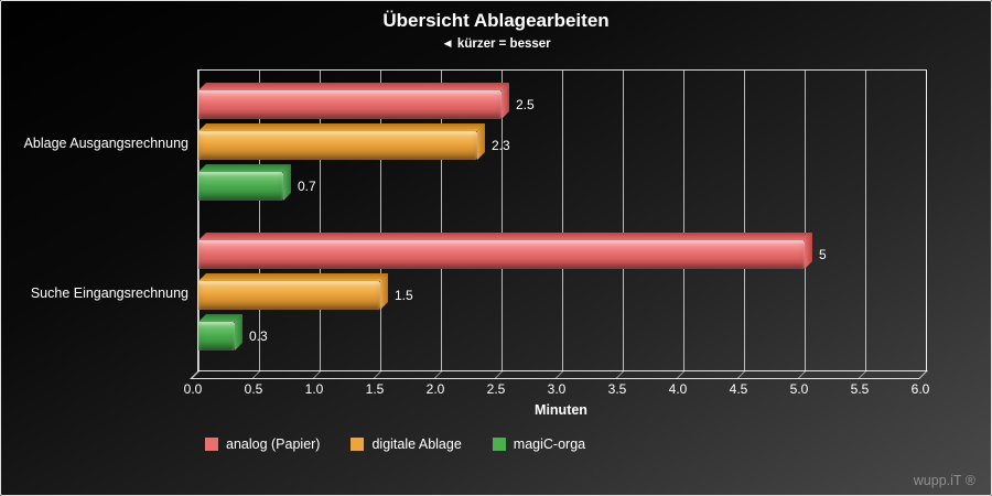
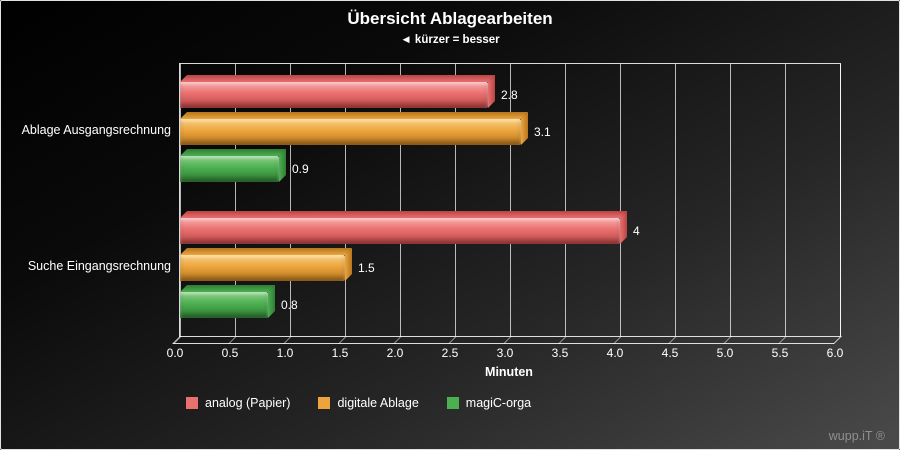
analog (Papier)/Ablage Ausgangsrechnung: 2.5 -> 2.8
digitale Ablage/Ablage Ausgangsrechnung: 2.3 -> 3.1
magiC-orga/Ablage Ausgangsrechnung: 0.7 -> 0.9
analog (Papier)/Suche Eingangsrechnung: 5 -> 4
magiC-orga/Suche Eingangsrechnung: 0.3 -> 0.8
